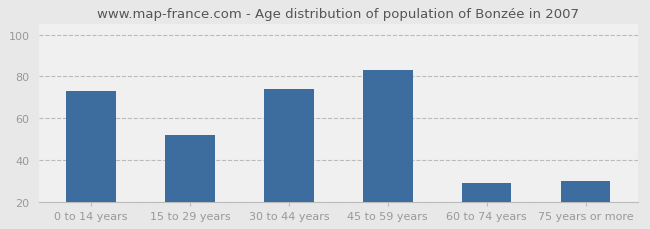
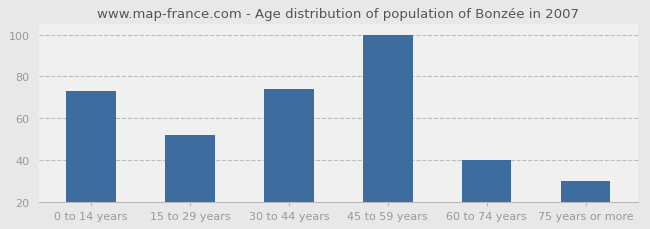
45 to 59 years: 83 -> 100
60 to 74 years: 29 -> 40
